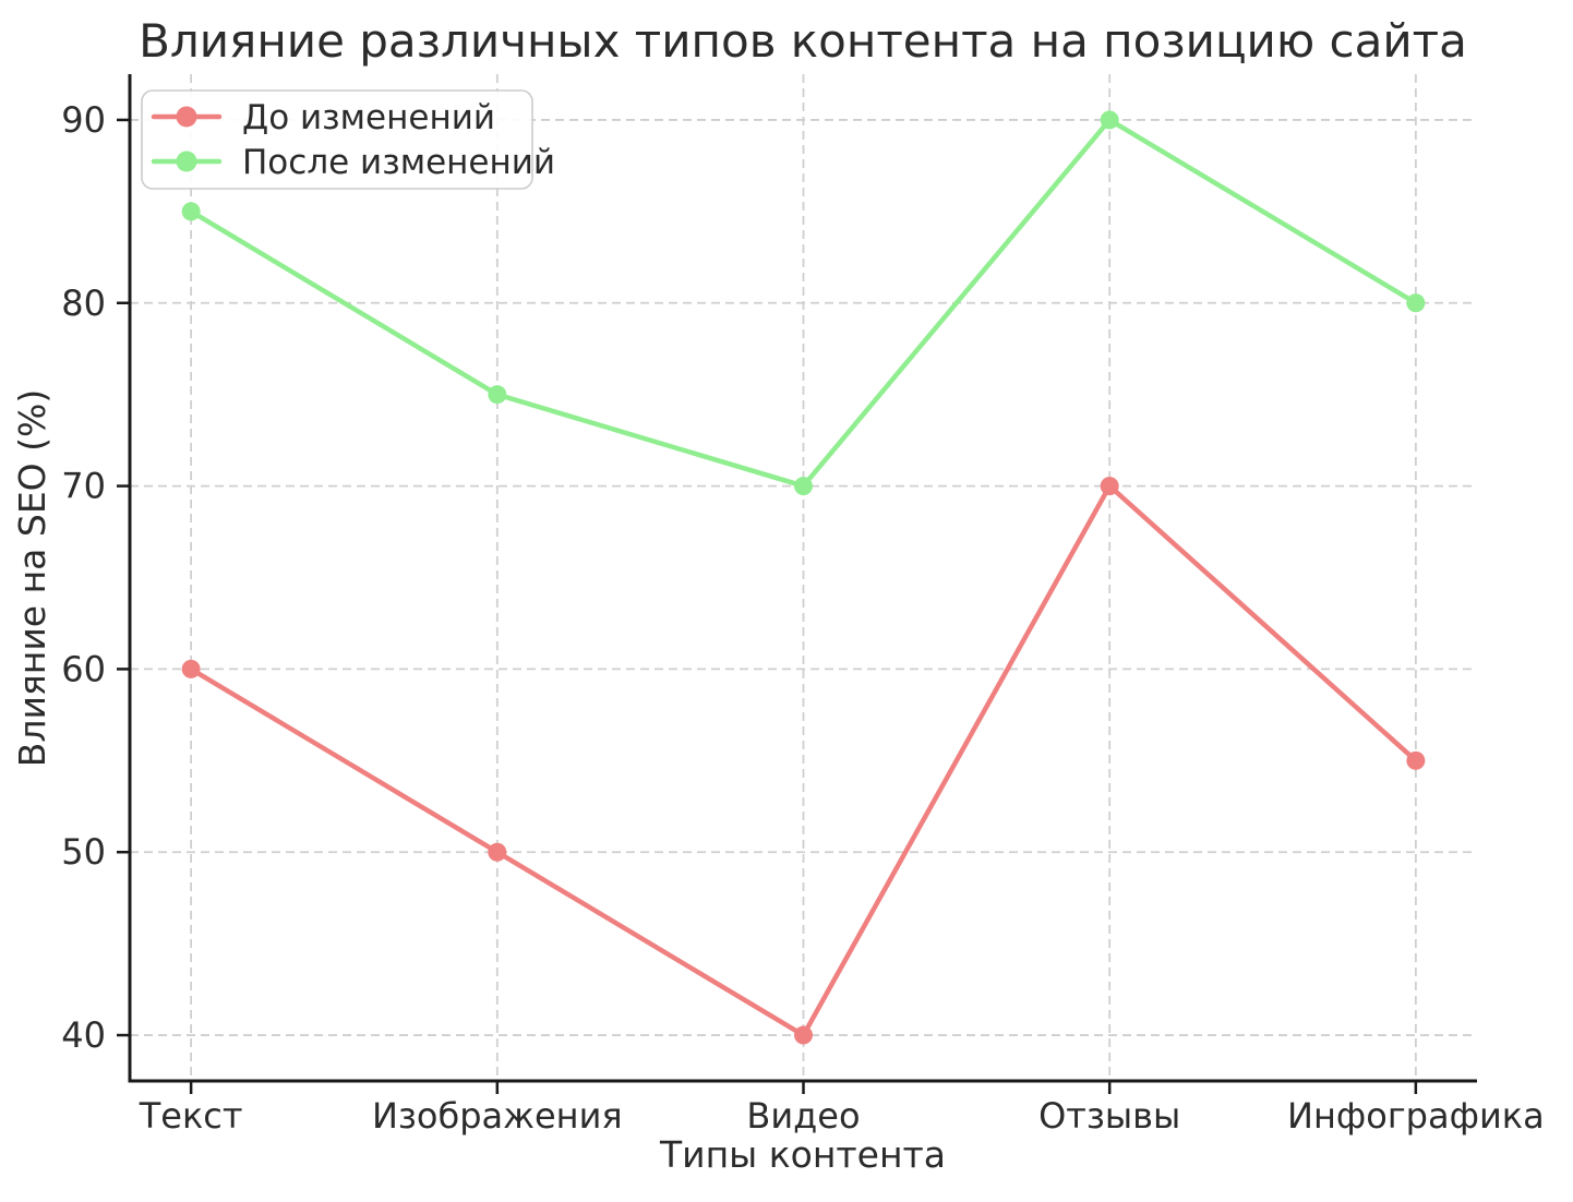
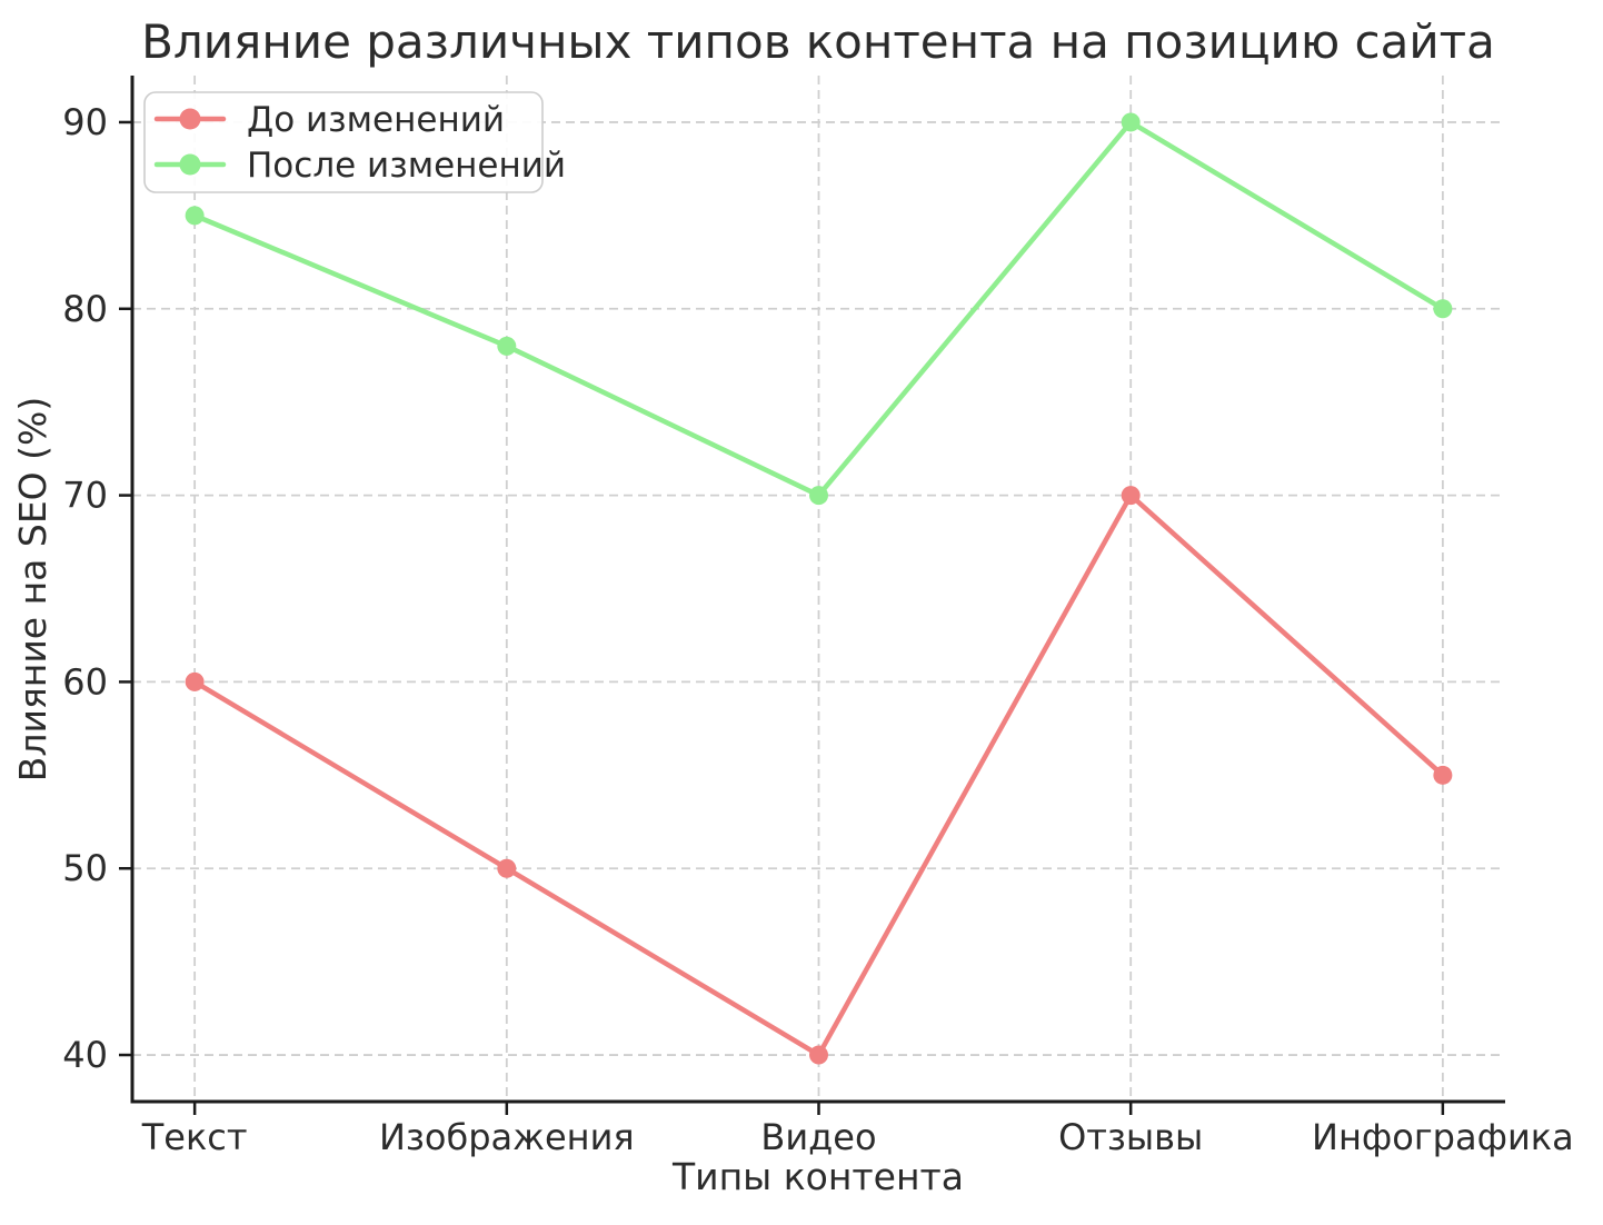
После изменений/Изображения: 75 -> 78
